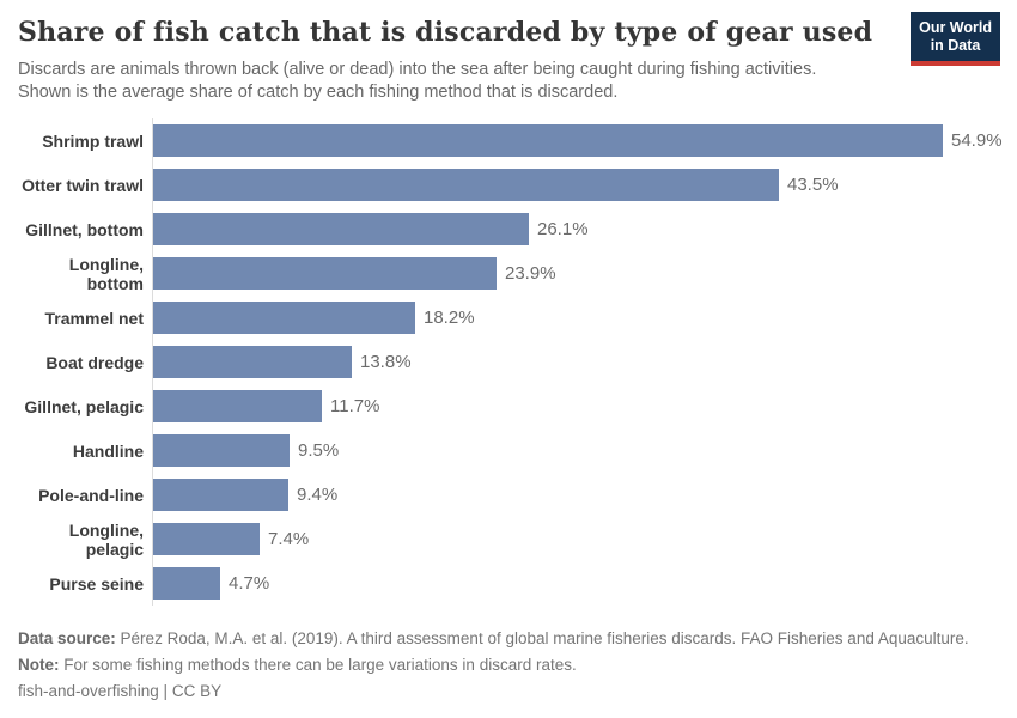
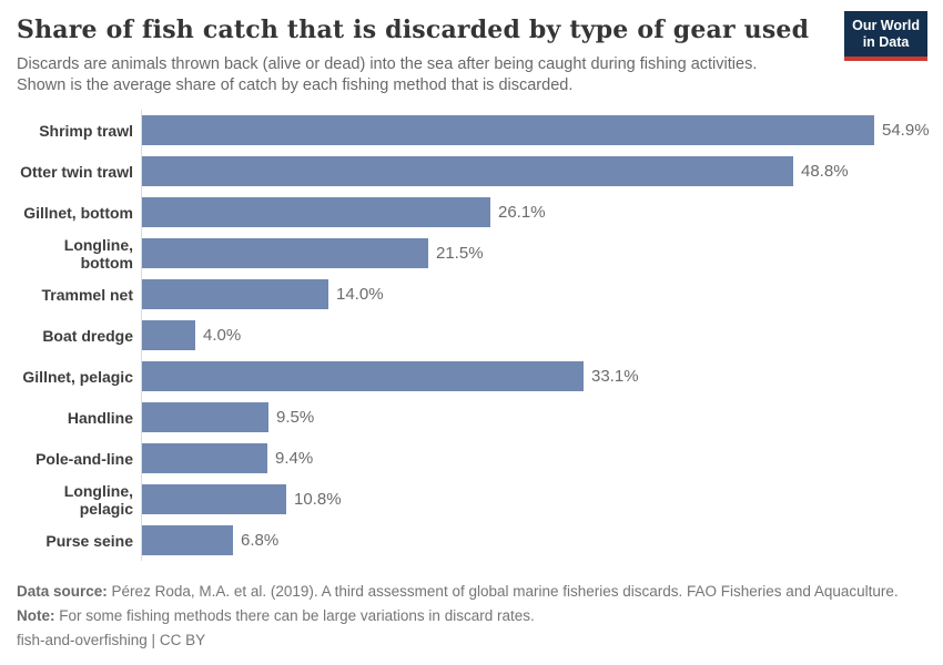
Otter twin trawl: 43.5% -> 48.8%
Longline, bottom: 23.9% -> 21.5%
Trammel net: 18.2% -> 14.0%
Boat dredge: 13.8% -> 4.0%
Gillnet, pelagic: 11.7% -> 33.1%
Longline, pelagic: 7.4% -> 10.8%
Purse seine: 4.7% -> 6.8%
